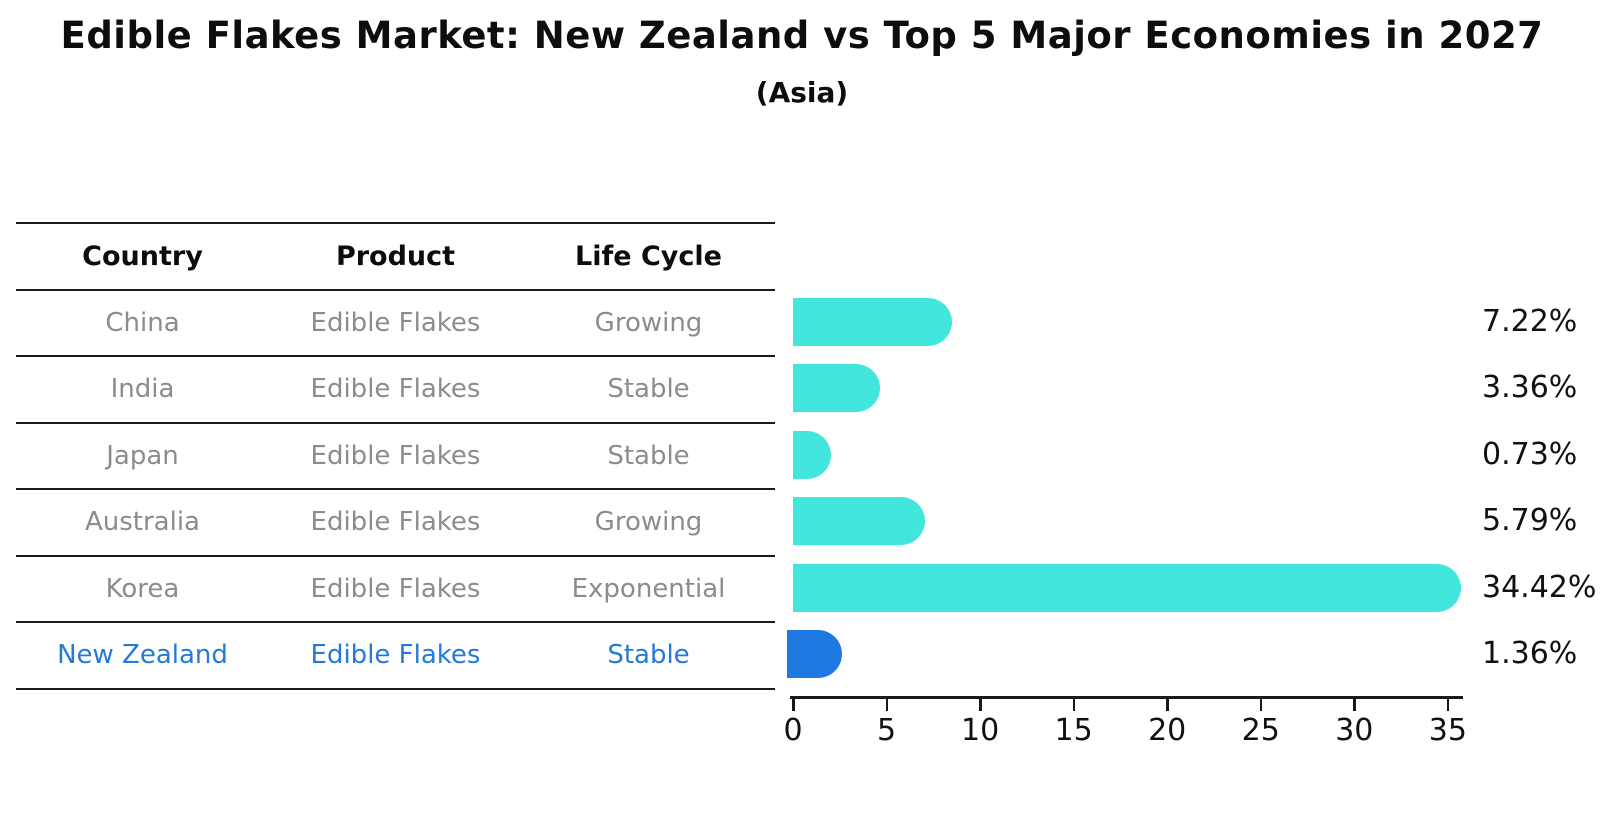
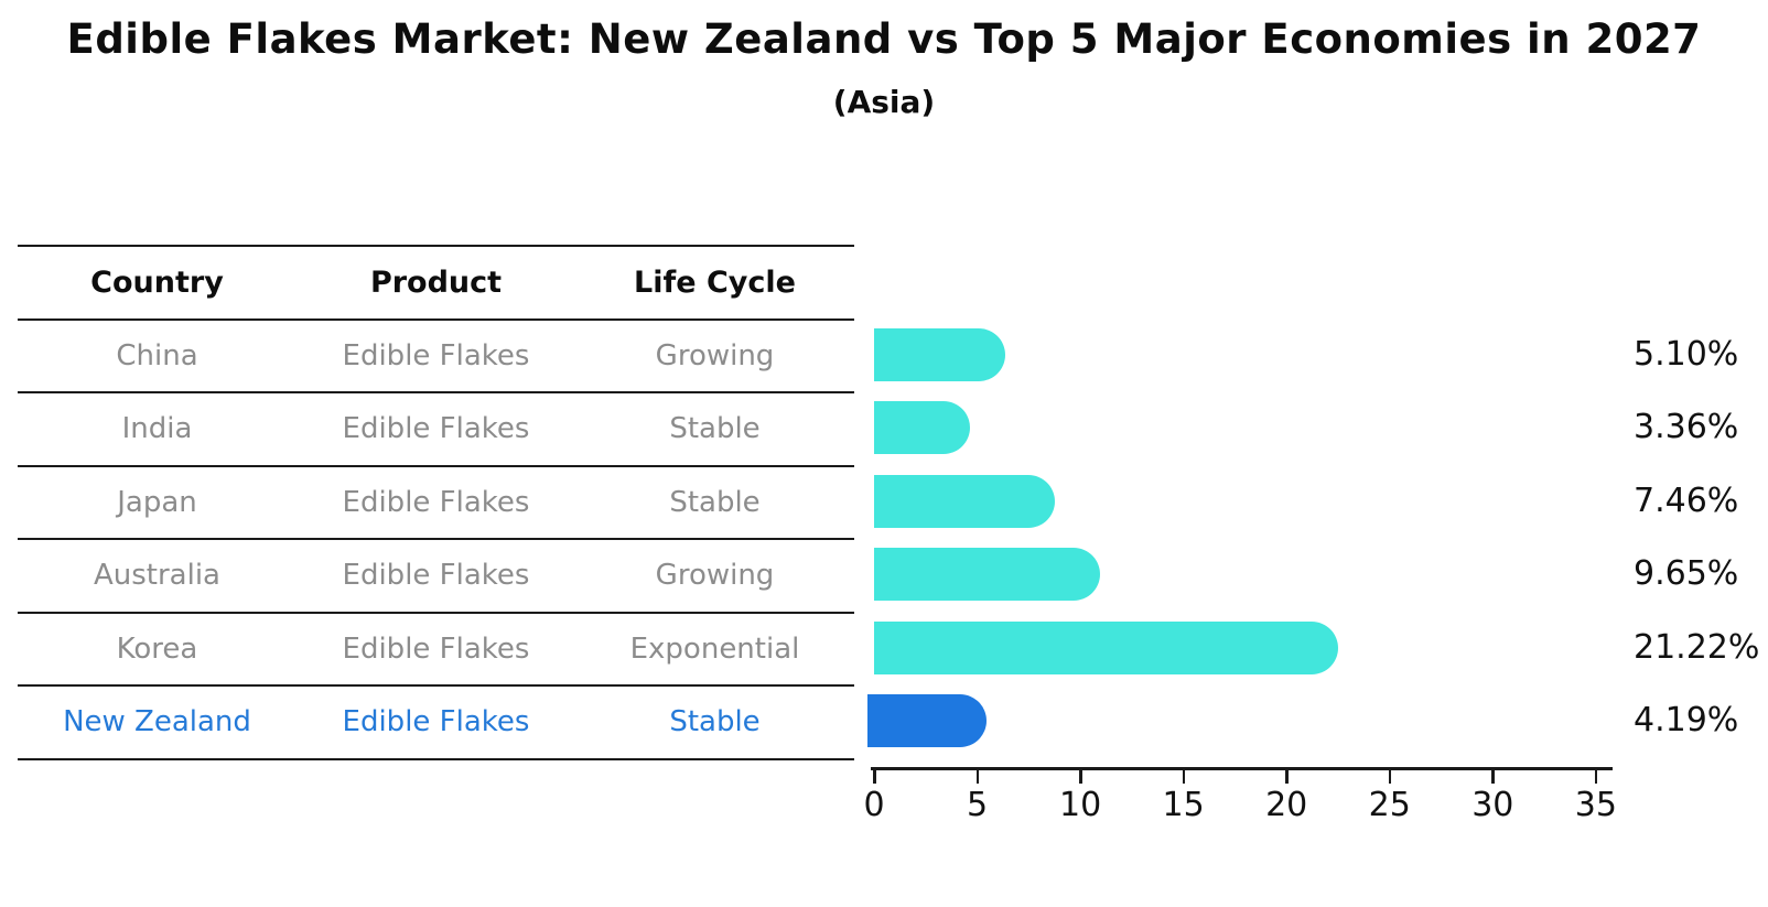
China: 7.22% -> 5.10%
Japan: 0.73% -> 7.46%
Australia: 5.79% -> 9.65%
Korea: 34.42% -> 21.22%
New Zealand: 1.36% -> 4.19%
